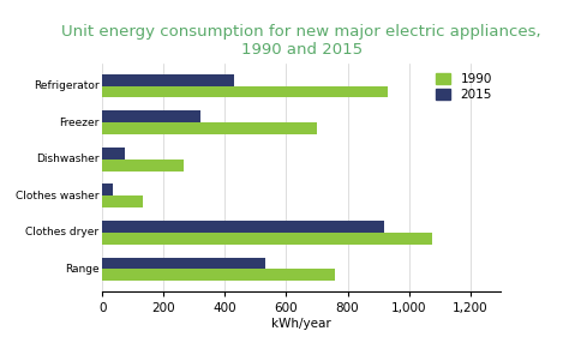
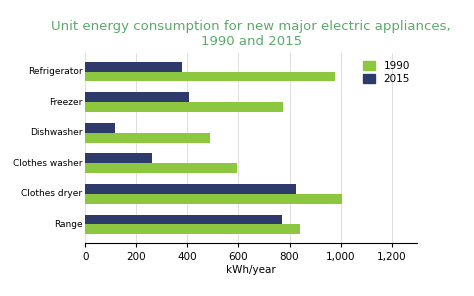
2015/Refrigerator: 430 -> 380
1990/Refrigerator: 930 -> 980
2015/Freezer: 320 -> 405
1990/Freezer: 700 -> 775
2015/Dishwasher: 75 -> 115
1990/Dishwasher: 265 -> 490
2015/Clothes washer: 35 -> 260
1990/Clothes washer: 130 -> 595
2015/Clothes dryer: 920 -> 825
1990/Clothes dryer: 1,075 -> 1,005
2015/Range: 530 -> 770
1990/Range: 760 -> 840
